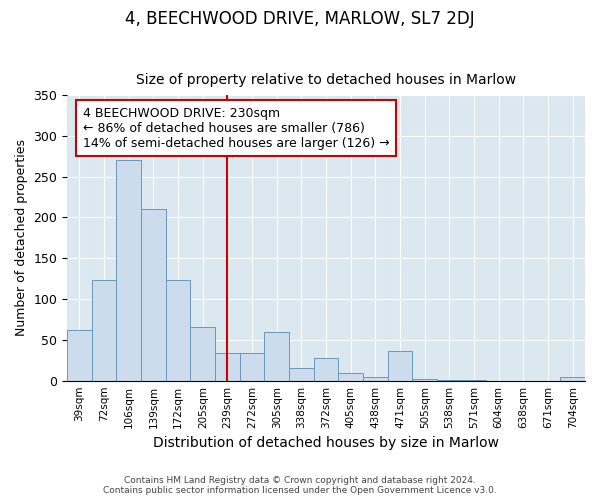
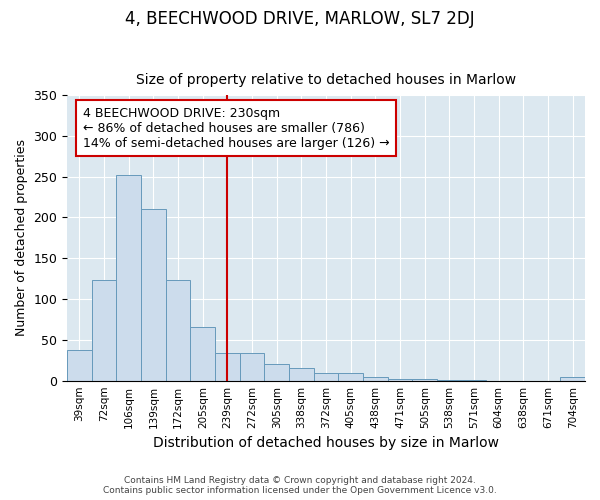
39sqm: 62 -> 37
106sqm: 270 -> 252
305sqm: 60 -> 20
372sqm: 28 -> 10
471sqm: 36 -> 2
